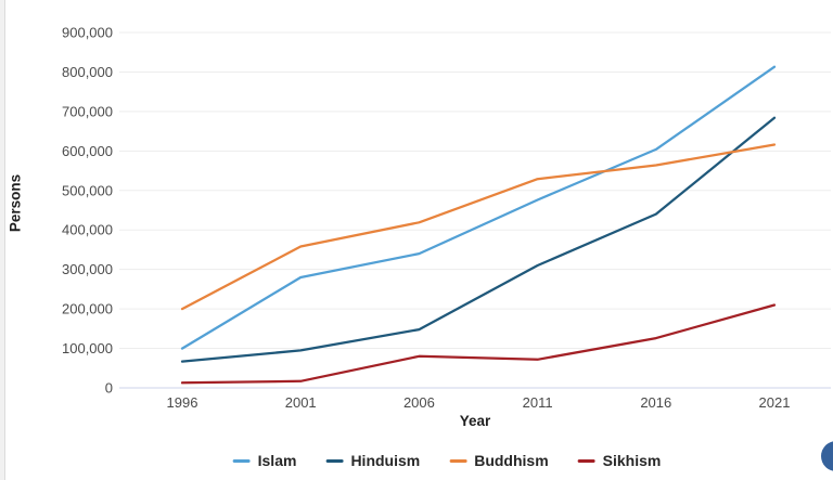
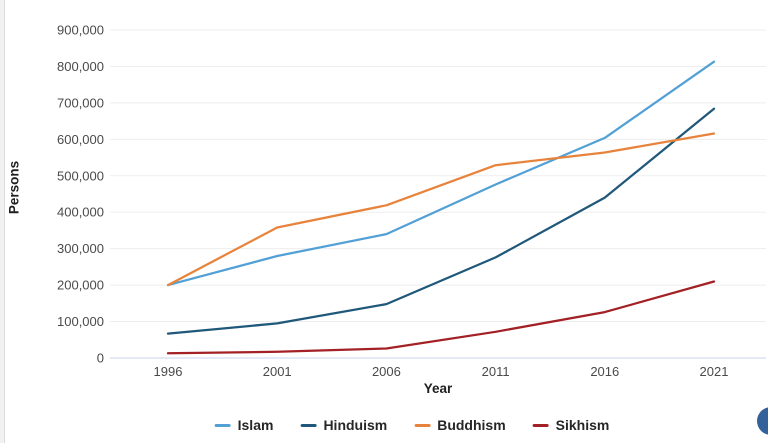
Islam/1996: 100000 -> 200000
Sikhism/2006: 80000 -> 30000
Hinduism/2011: 310000 -> 280000
